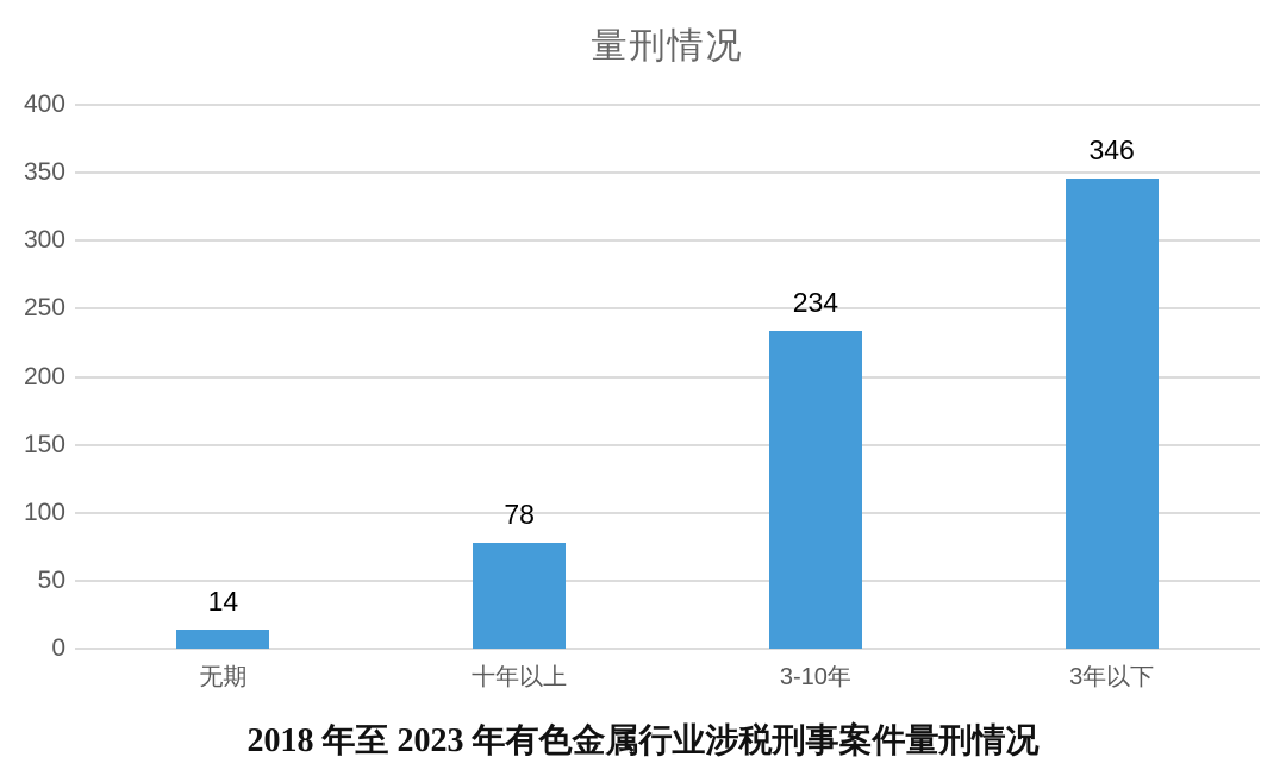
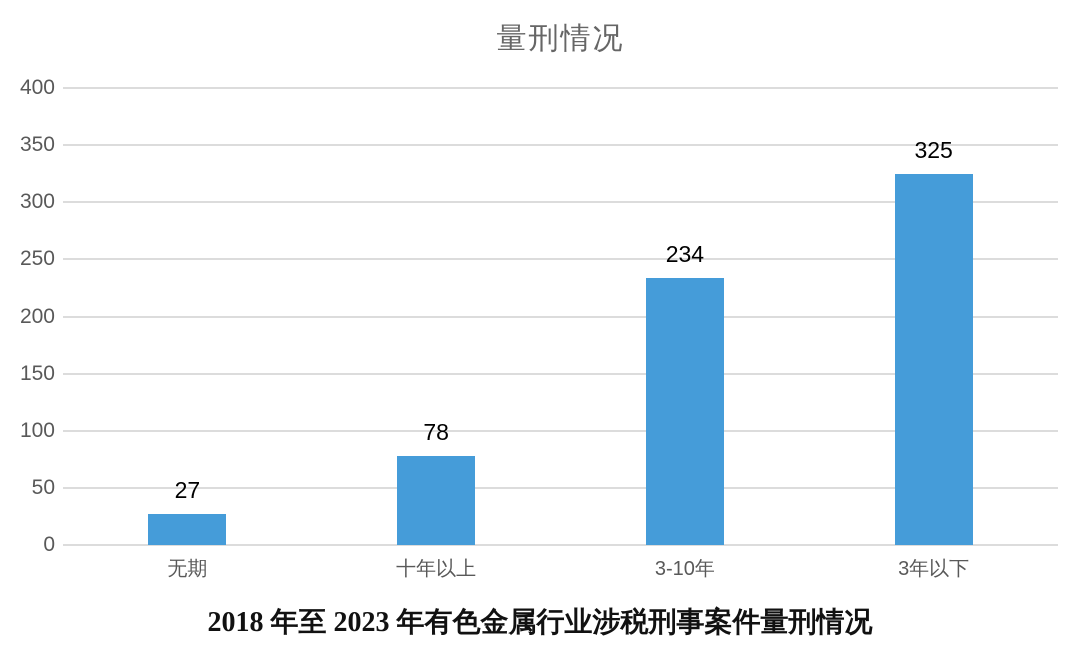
无期: 14 -> 27
3年以下: 346 -> 325
